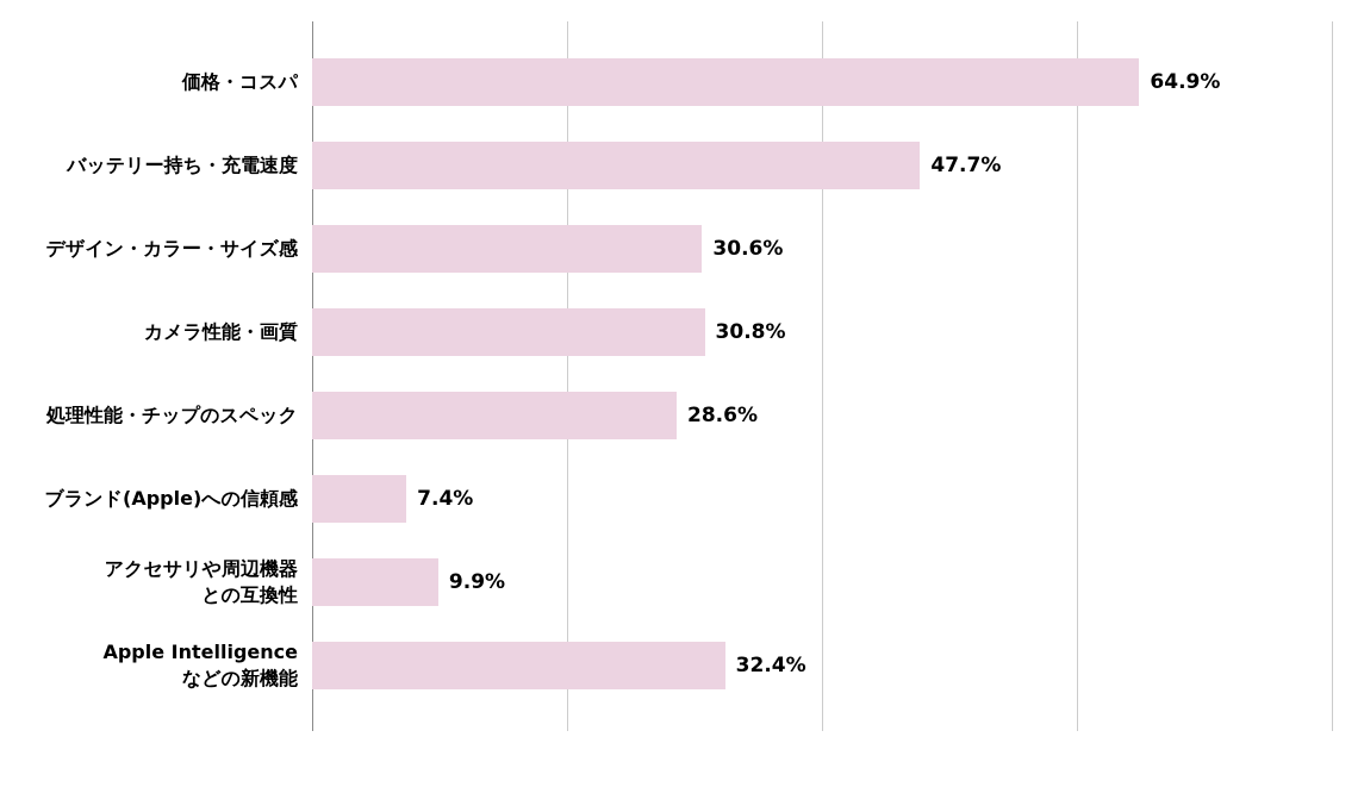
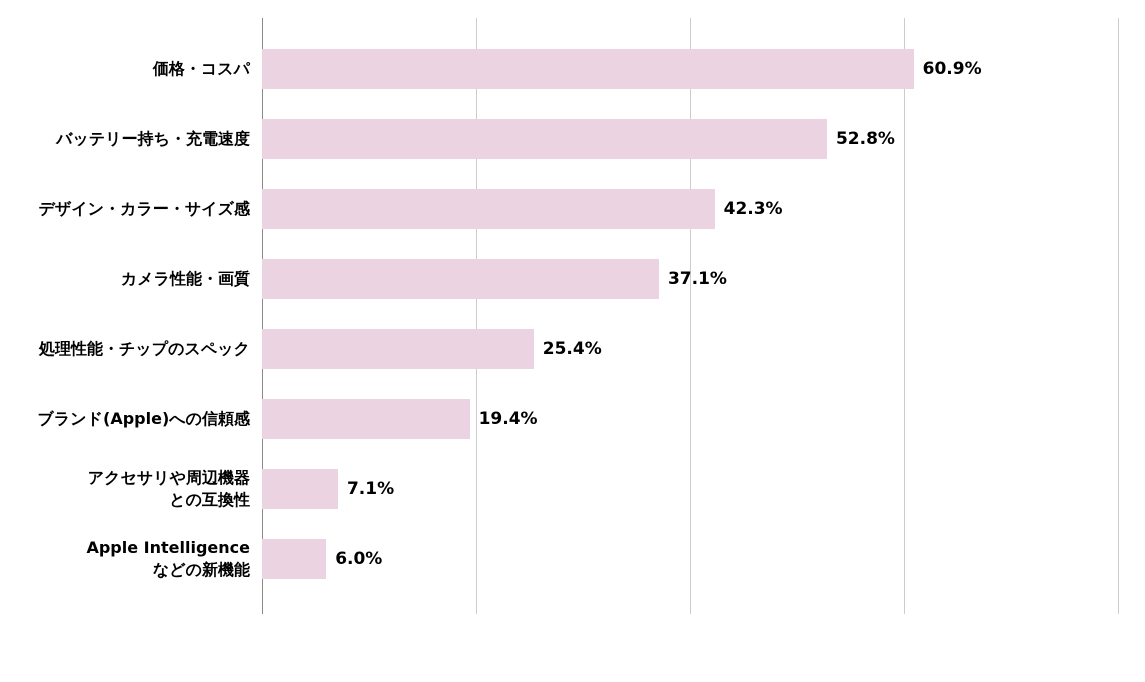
価格・コスパ: 64.9% -> 60.9%
バッテリー持ち・充電速度: 47.7% -> 52.8%
デザイン・カラー・サイズ感: 30.6% -> 42.3%
カメラ性能・画質: 30.8% -> 37.1%
処理性能・チップのスペック: 28.6% -> 25.4%
ブランド(Apple)への信頼感: 7.4% -> 19.4%
アクセサリや周辺機器 との互換性: 9.9% -> 7.1%
Apple Intelligence などの新機能: 32.4% -> 6.0%
